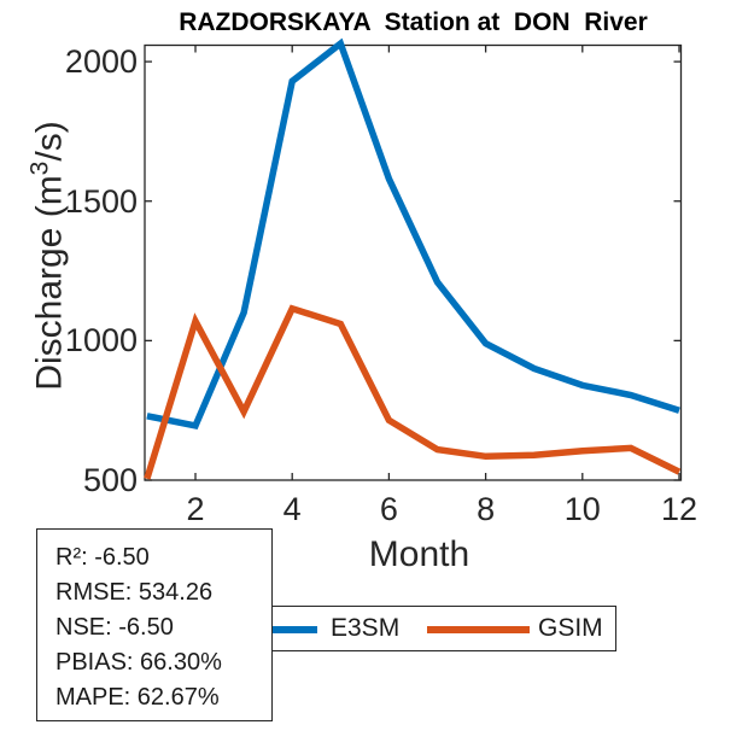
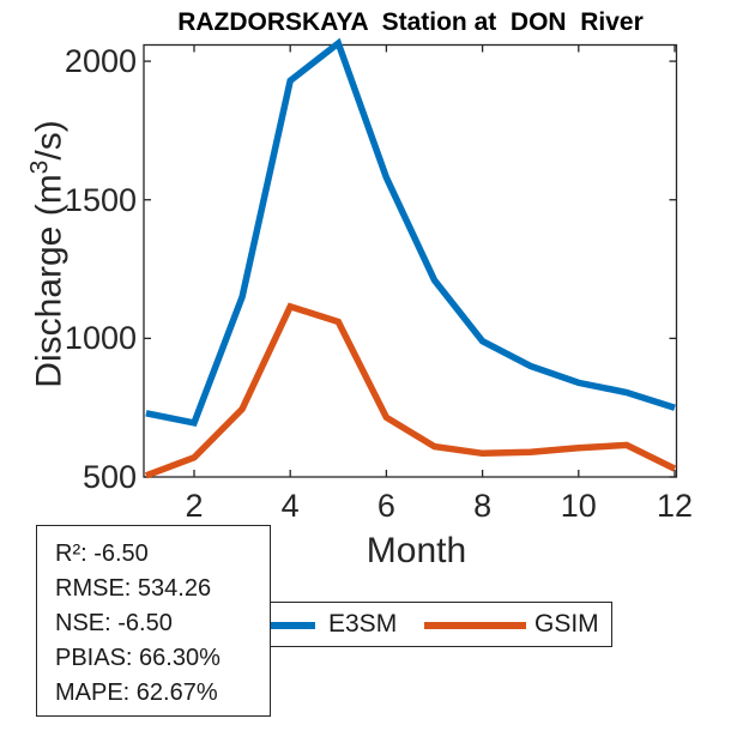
GSIM/2: 1070 -> 570
E3SM/3: 1100 -> 1150
